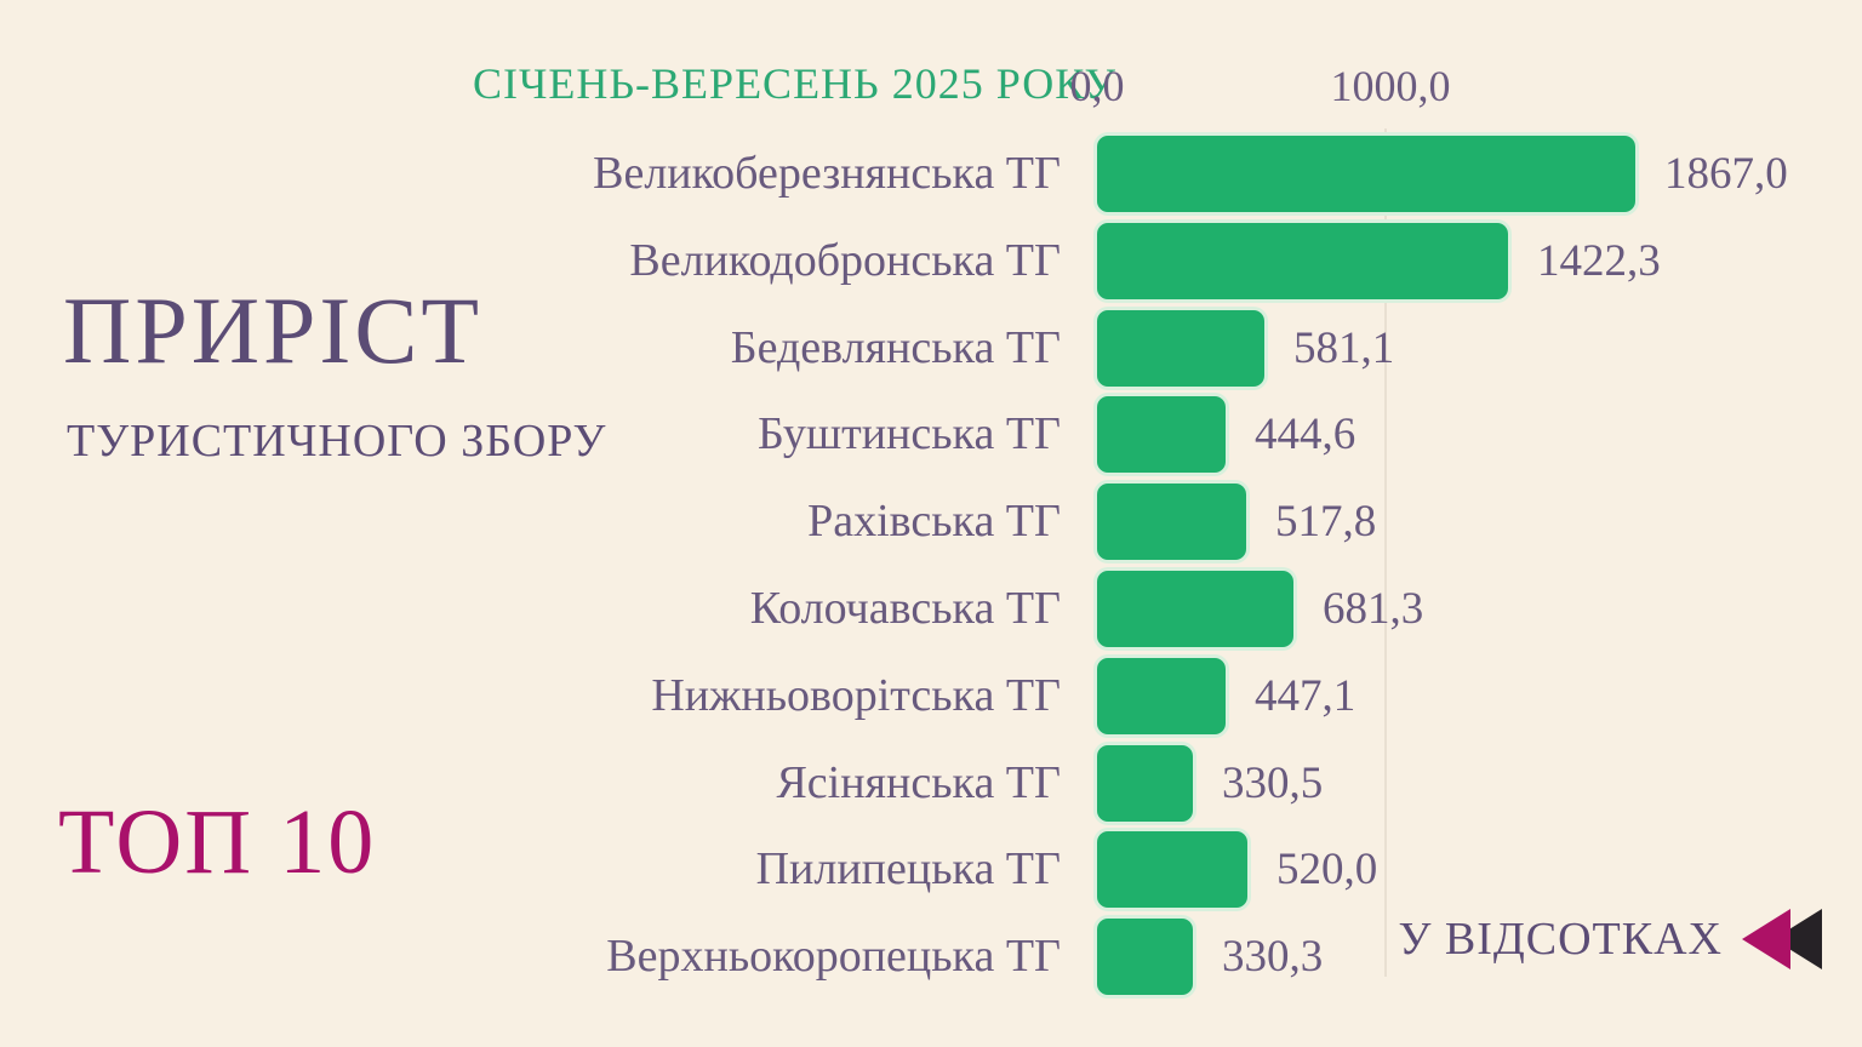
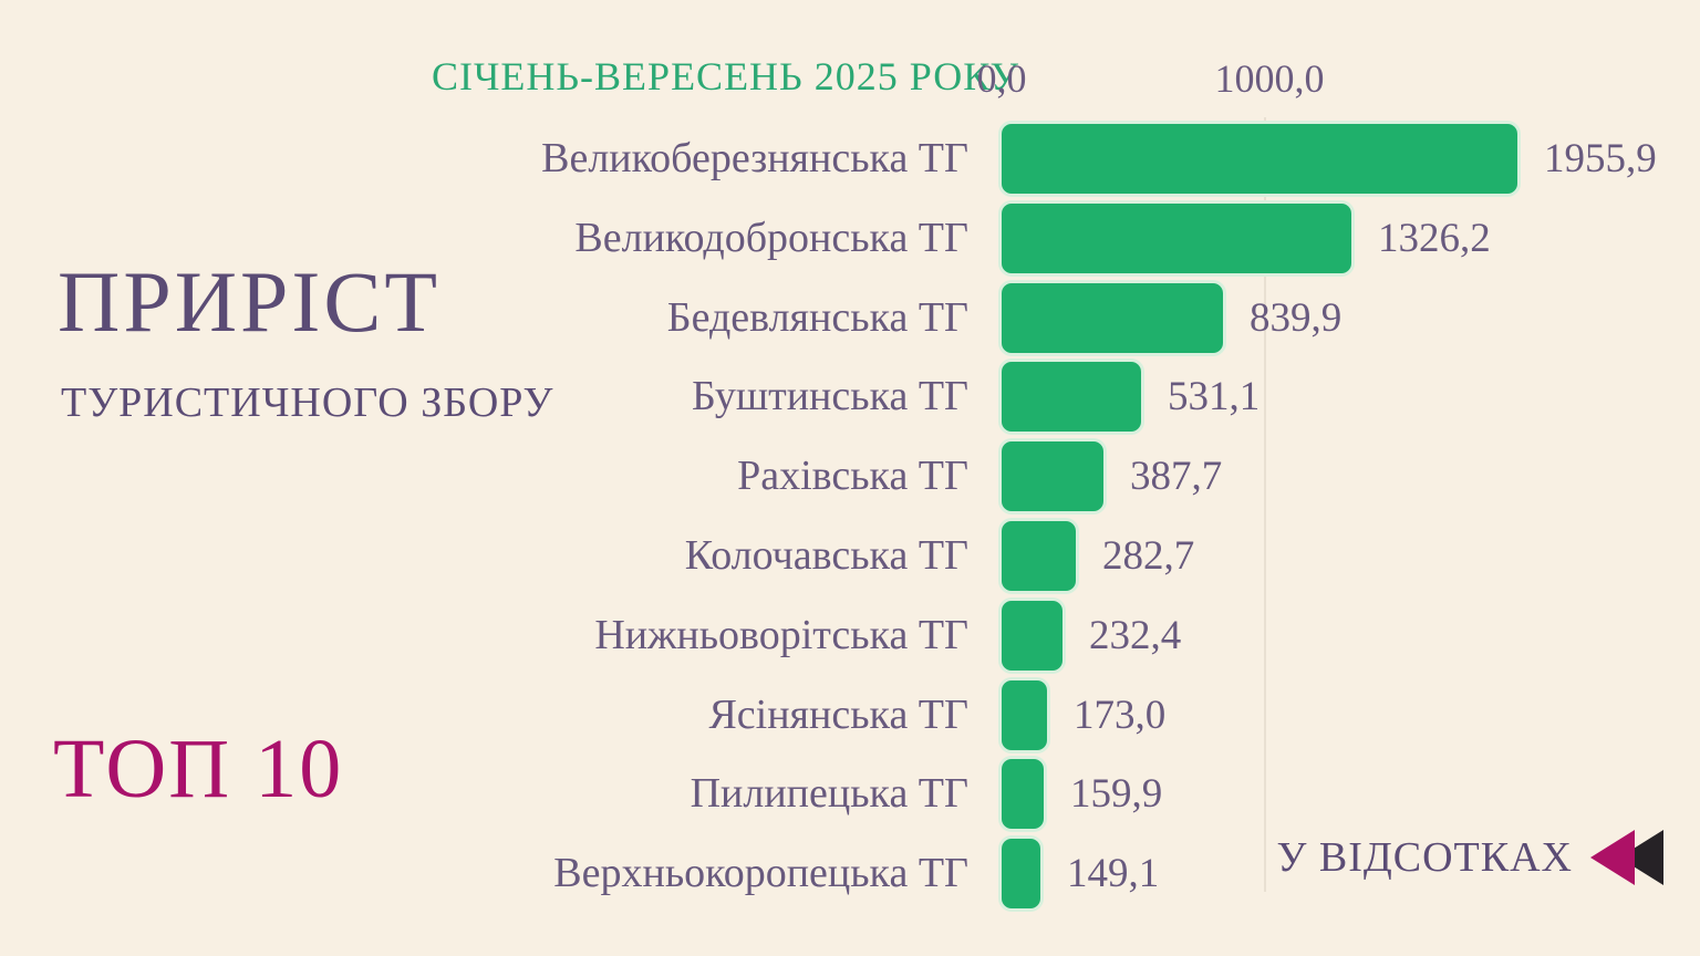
Великоберезнянська ТГ: 1867,0 -> 1955,9
Великодобронська ТГ: 1422,3 -> 1326,2
Бедевлянська ТГ: 581,1 -> 839,9
Буштинська ТГ: 444,6 -> 531,1
Рахівська ТГ: 517,8 -> 387,7
Колочавська ТГ: 681,3 -> 282,7
Нижньоворітська ТГ: 447,1 -> 232,4
Ясінянська ТГ: 330,5 -> 173,0
Пилипецька ТГ: 520,0 -> 159,9
Верхньокоропецька ТГ: 330,3 -> 149,1
